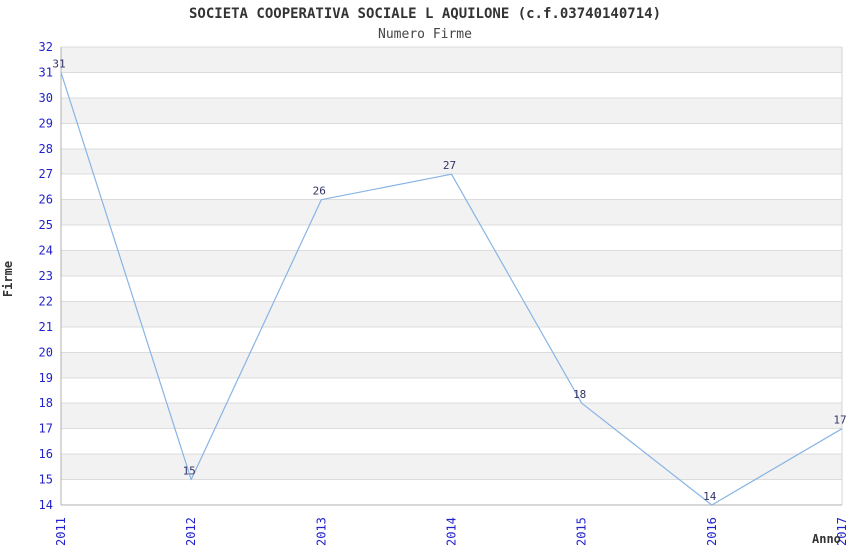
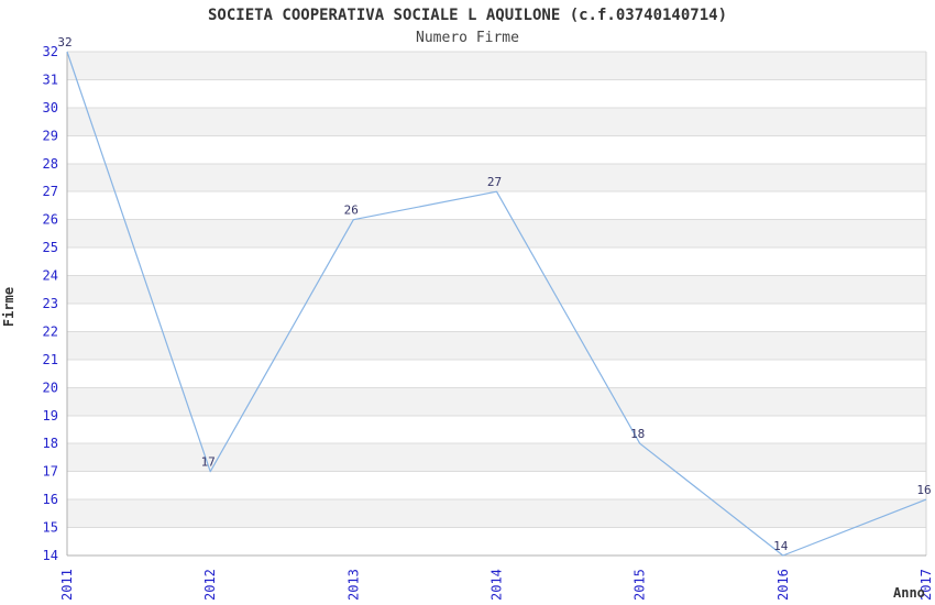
2011: 31 -> 32
2012: 15 -> 17
2017: 17 -> 16
